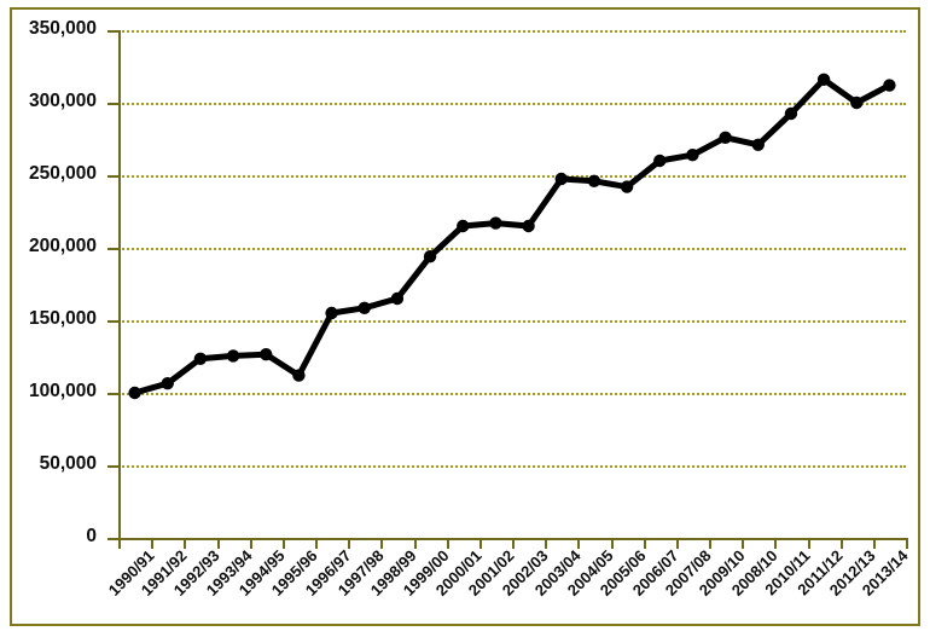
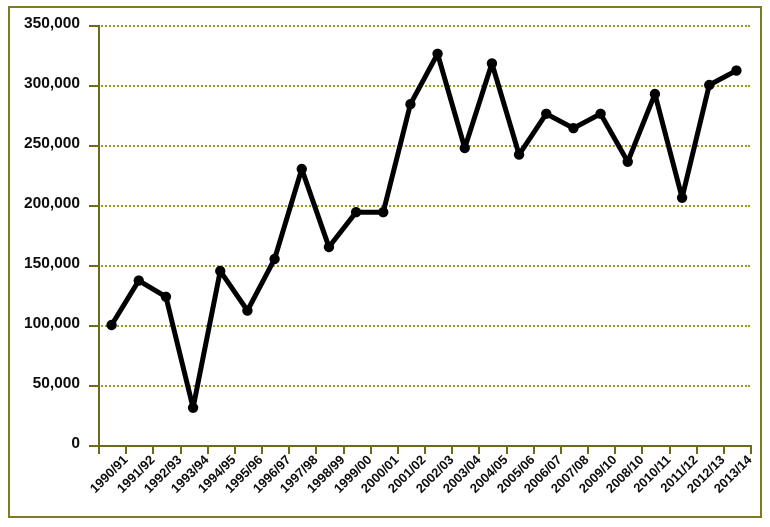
1991/92: 106000 -> 137000
1993/94: 126000 -> 31000
1994/95: 126000 -> 145000
1997/98: 158000 -> 230000
2000/01: 215000 -> 194000
2001/02: 217000 -> 284000
2002/03: 215000 -> 326000
2004/05: 246000 -> 318000
2006/07: 260000 -> 276000
2008/10: 271000 -> 236000
2011/12: 316000 -> 206000
